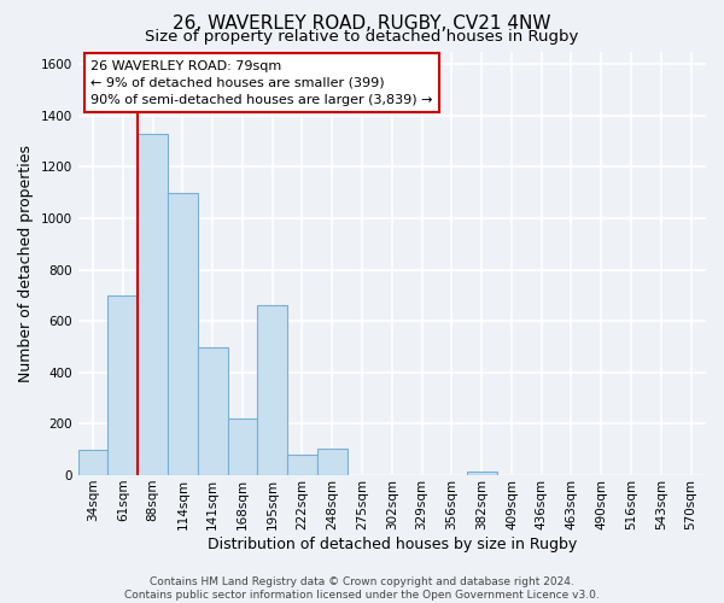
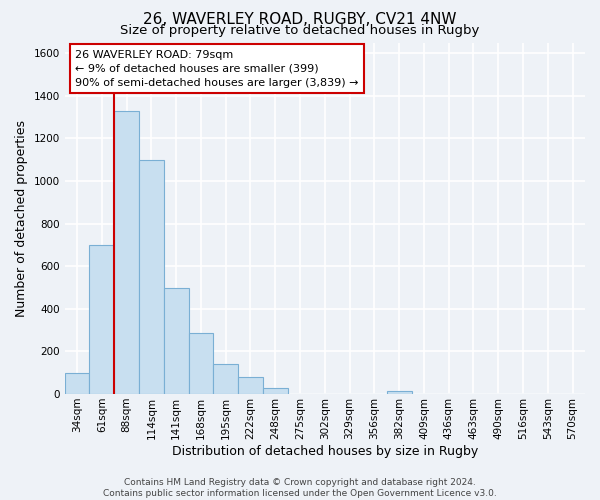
168sqm: 220 -> 285
195sqm: 660 -> 140
248sqm: 105 -> 30
